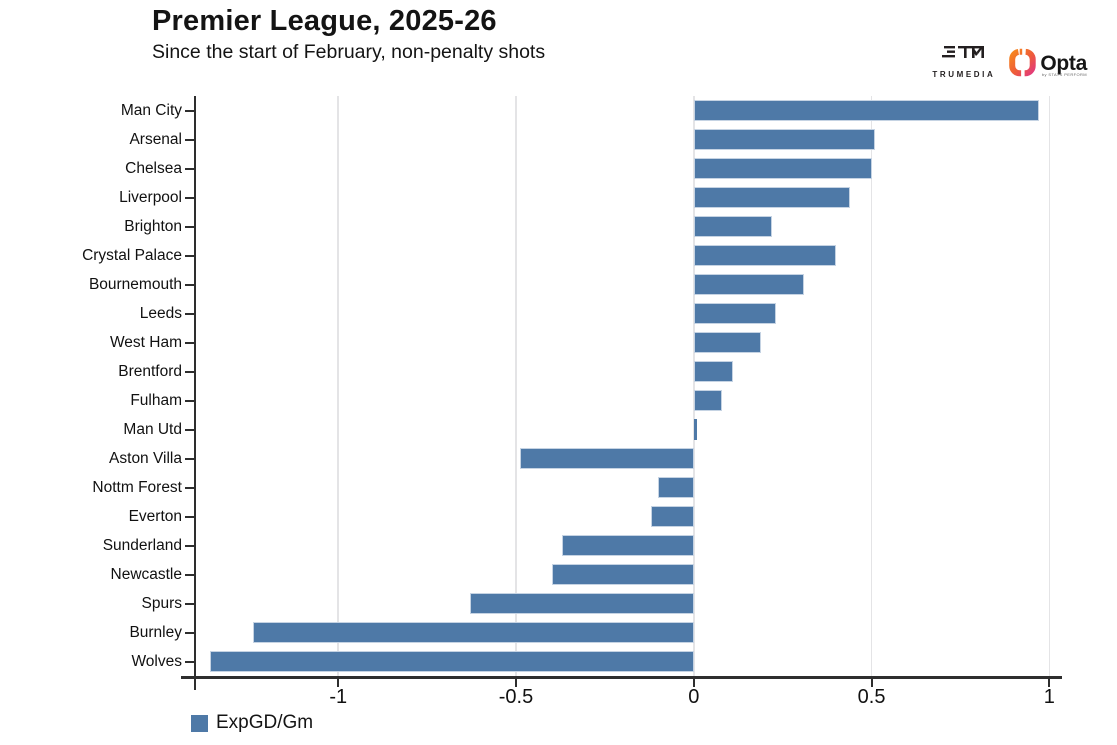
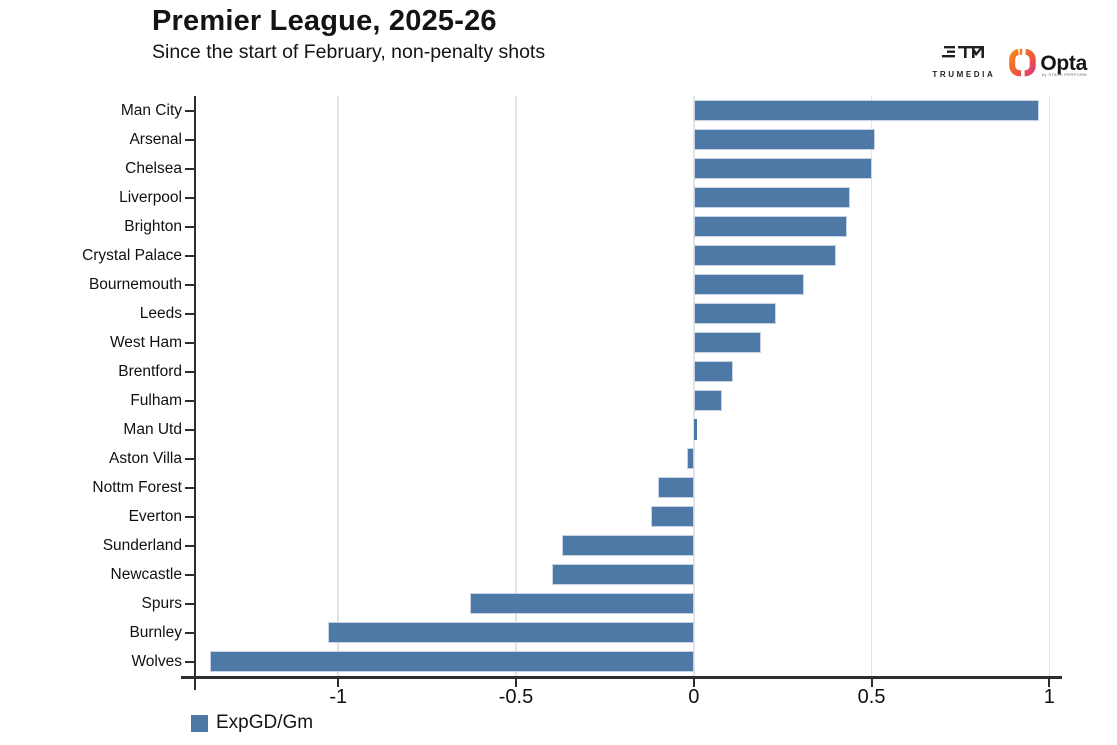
Brighton: 0.22 -> 0.43
Aston Villa: -0.49 -> -0.02
Burnley: -1.24 -> -1.03
